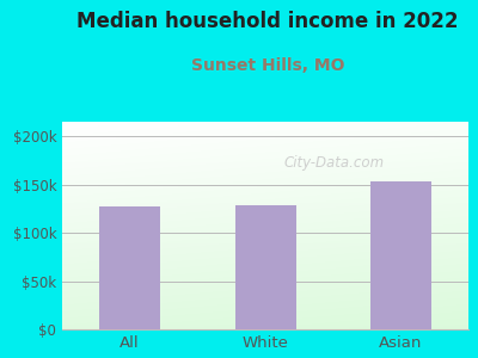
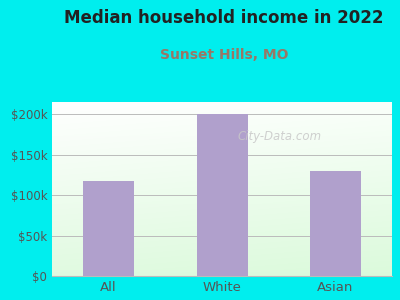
All: $127k -> $118k
White: $128k -> $200k
Asian: $153k -> $130k
